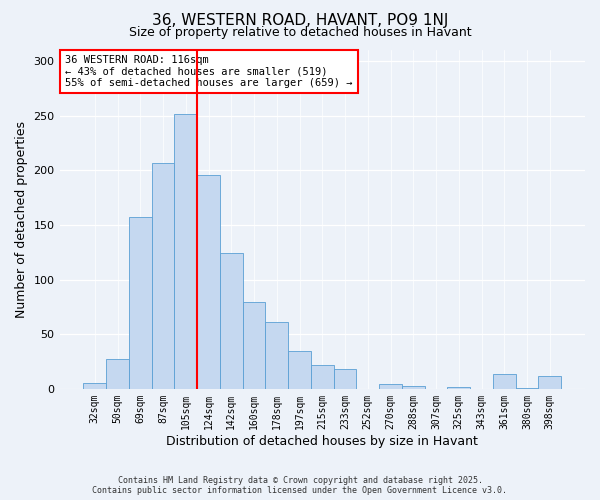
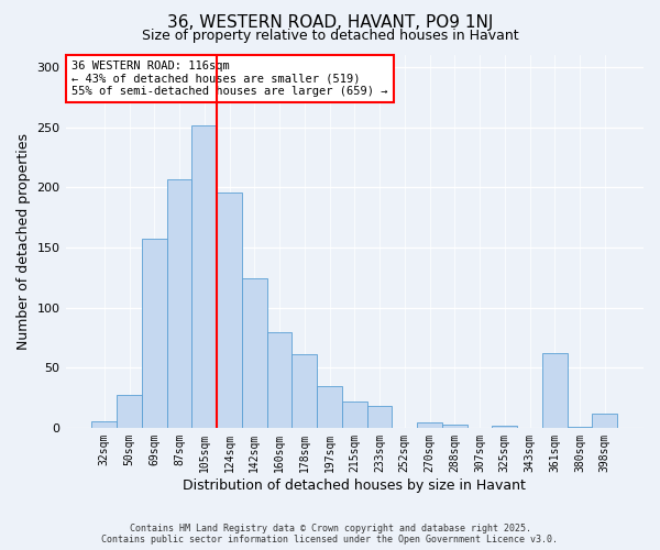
361sqm: 14 -> 62
